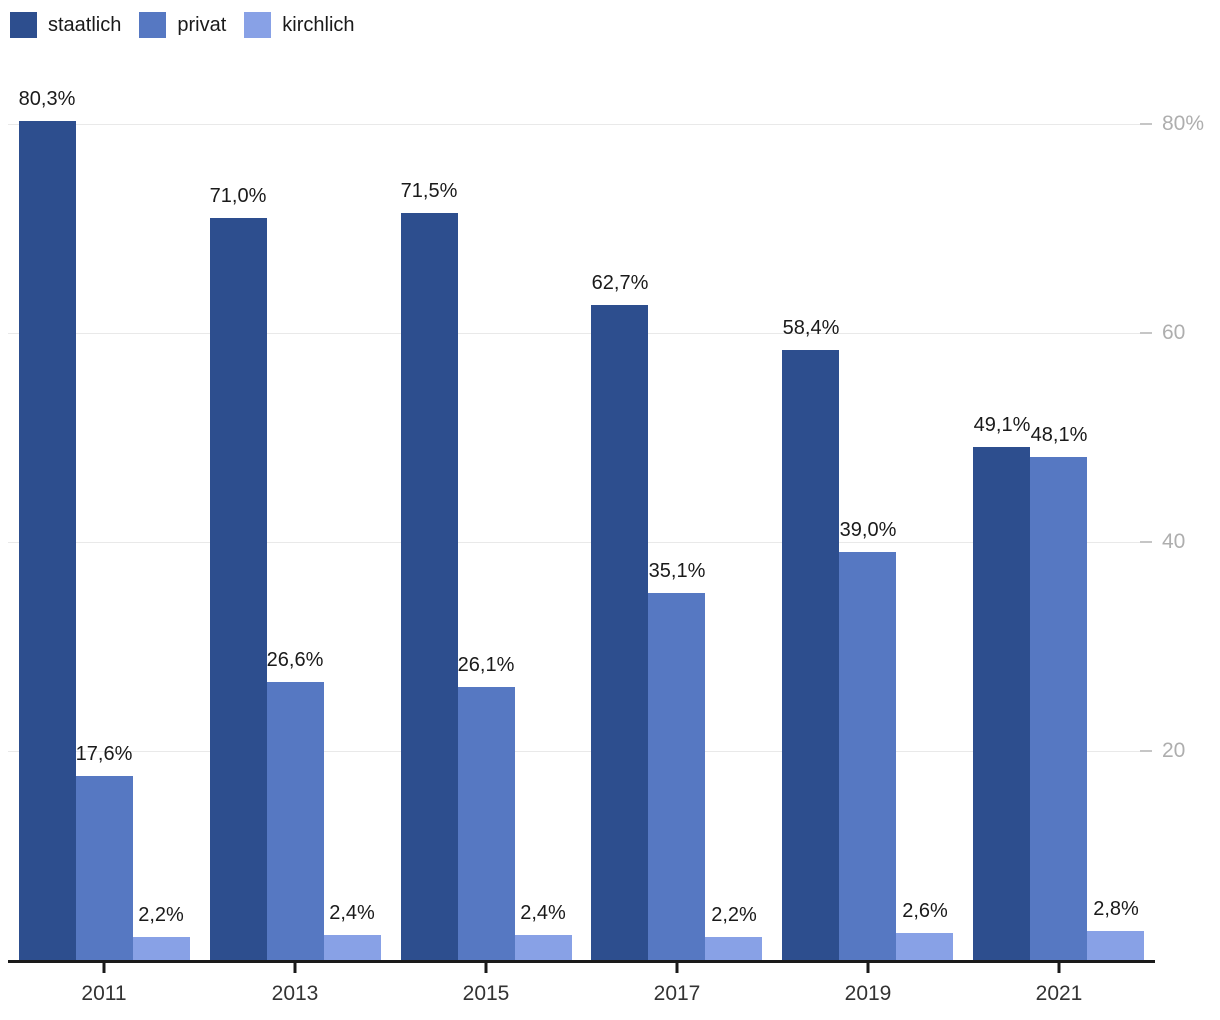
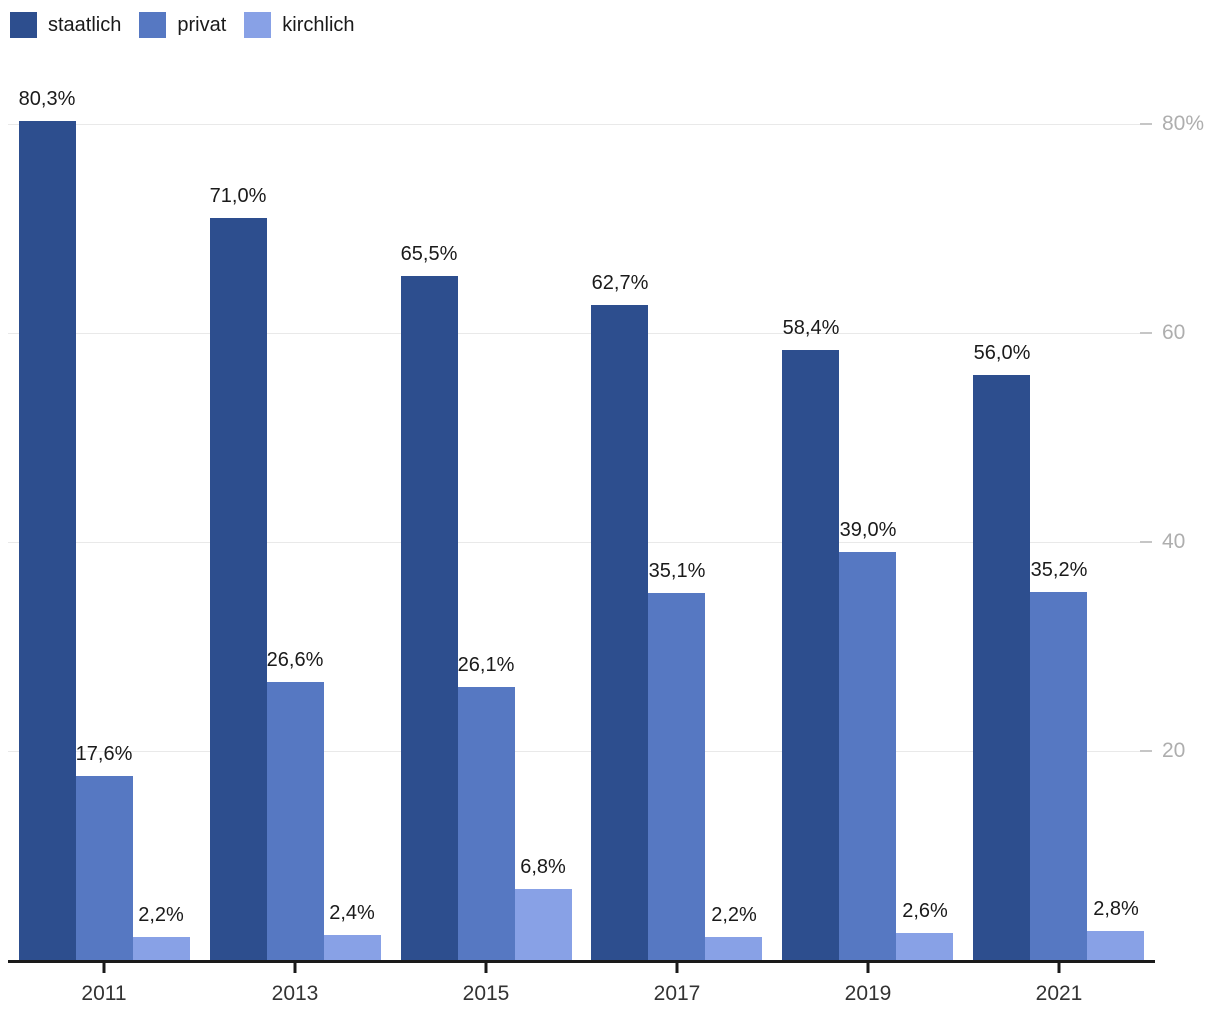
staatlich/2015: 71,5% -> 65,5%
kirchlich/2015: 2,4% -> 6,8%
staatlich/2021: 49,1% -> 56,0%
privat/2021: 48,1% -> 35,2%
